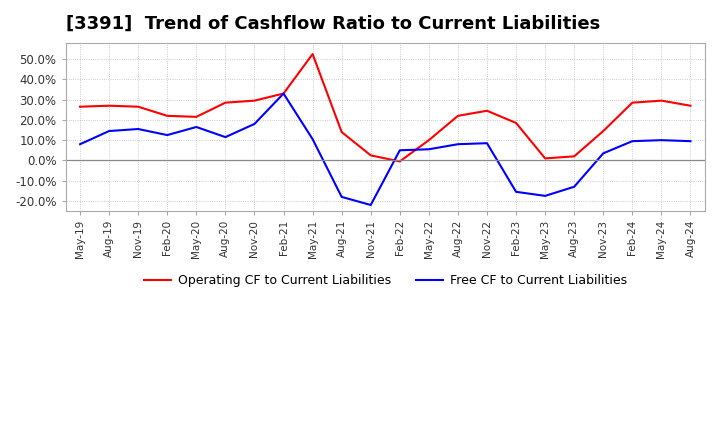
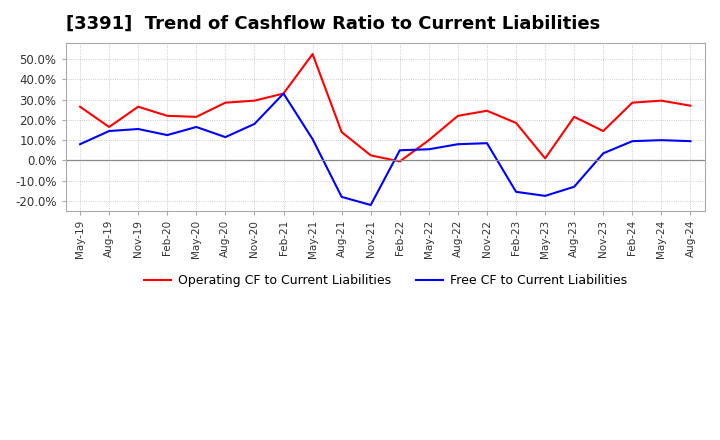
Operating CF to Current Liabilities/Aug-19: 27.0% -> 16.5%
Operating CF to Current Liabilities/Aug-23: 2.0% -> 21.5%
